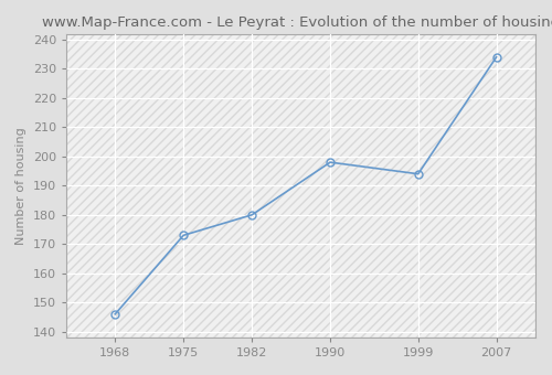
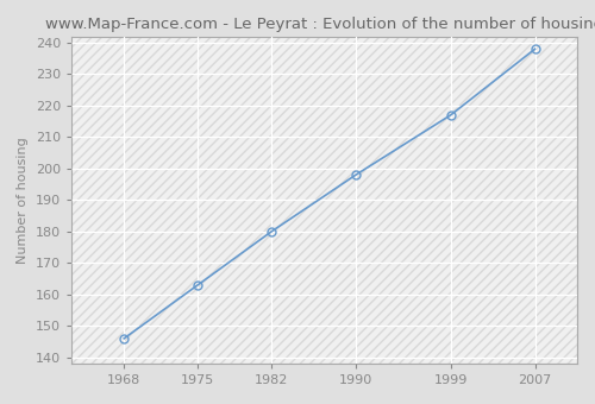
1975: 173 -> 163
1999: 194 -> 217
2007: 234 -> 238
